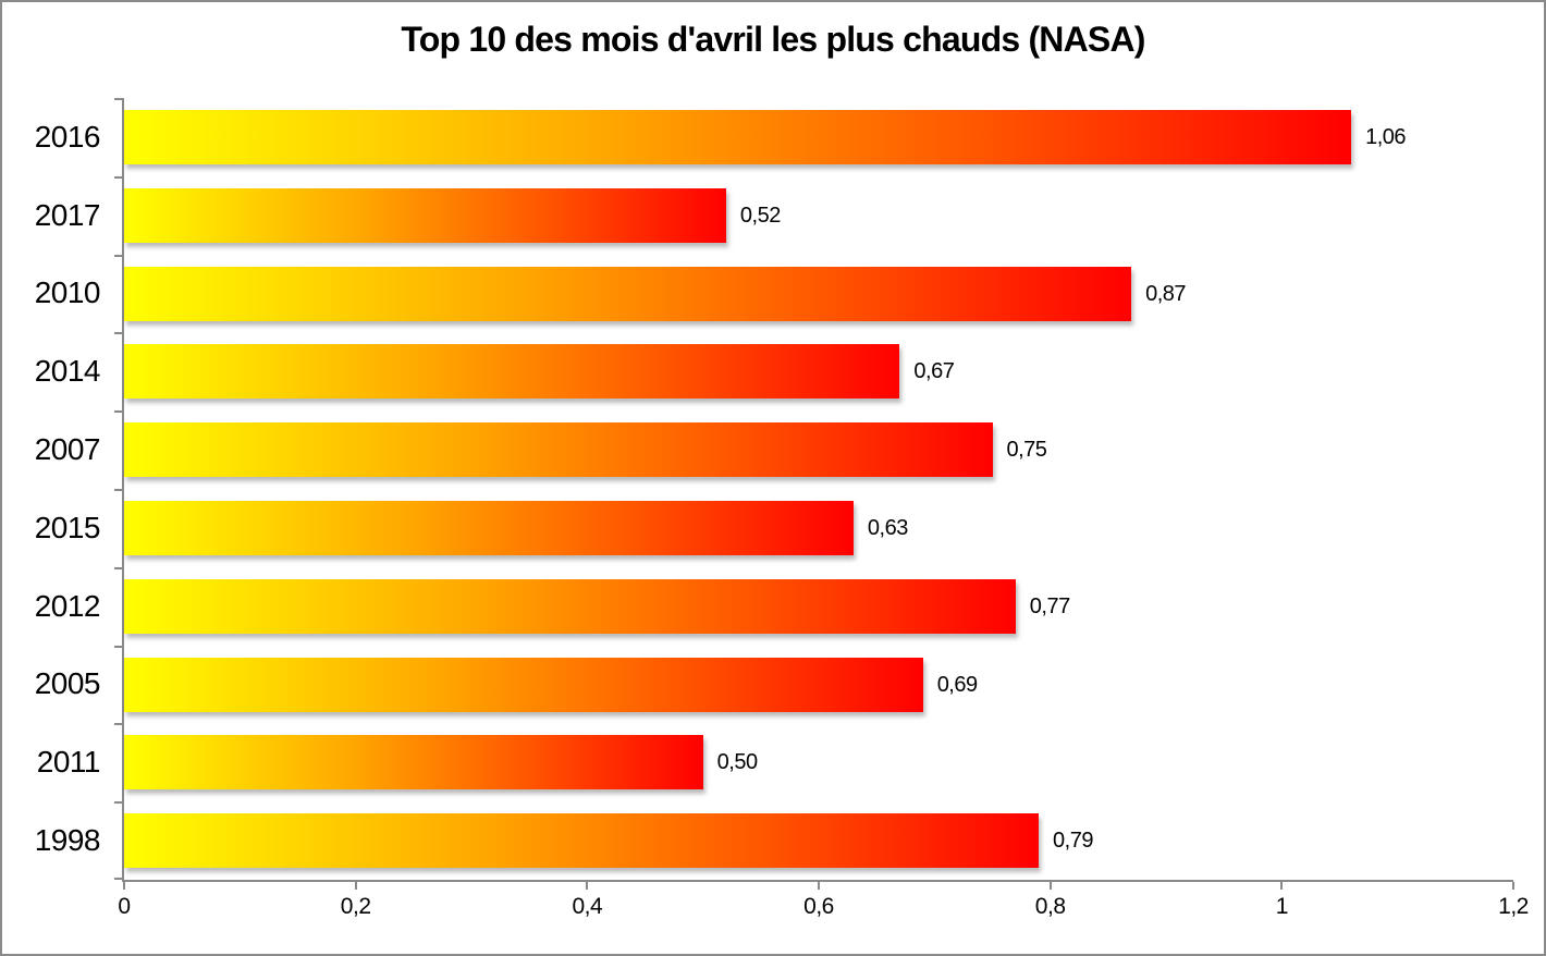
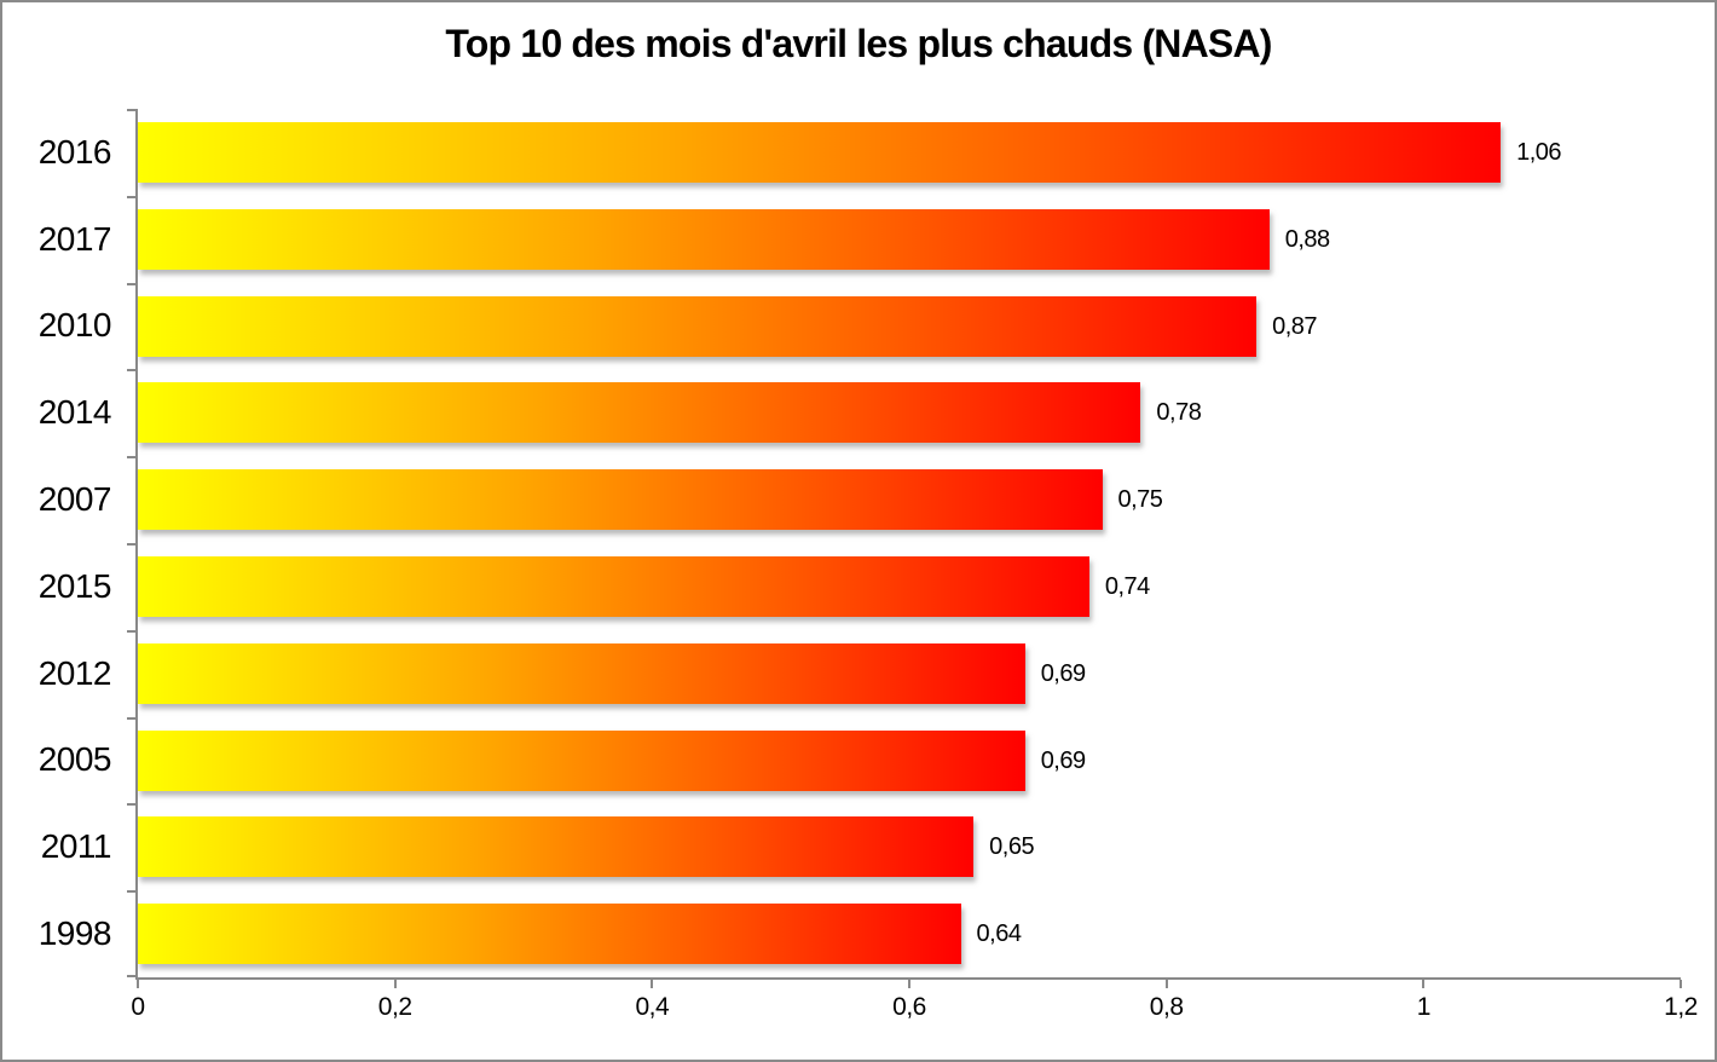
2017: 0,52 -> 0,88
2014: 0,67 -> 0,78
2015: 0,63 -> 0,74
2012: 0,77 -> 0,69
2011: 0,50 -> 0,65
1998: 0,79 -> 0,64
